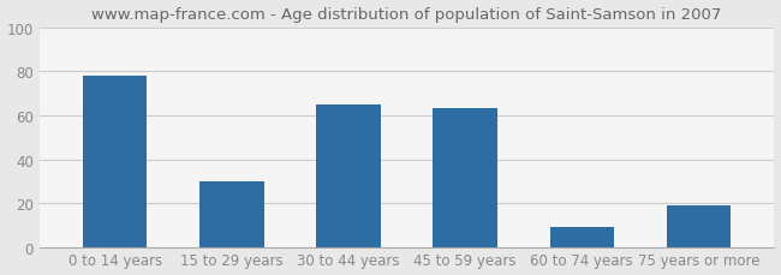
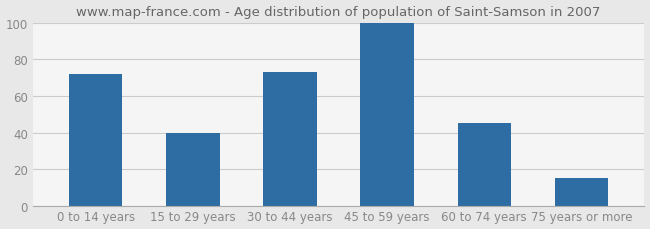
0 to 14 years: 78 -> 72
15 to 29 years: 30 -> 40
30 to 44 years: 65 -> 73
45 to 59 years: 63 -> 100
60 to 74 years: 9 -> 45
75 years or more: 19 -> 15
